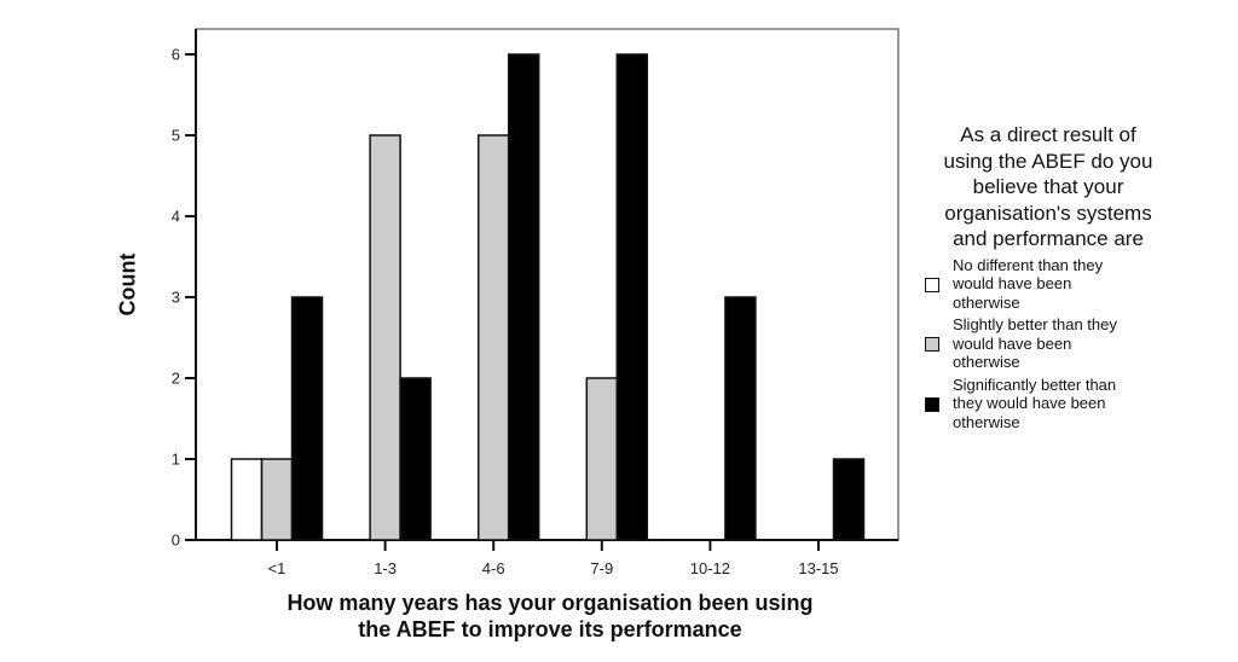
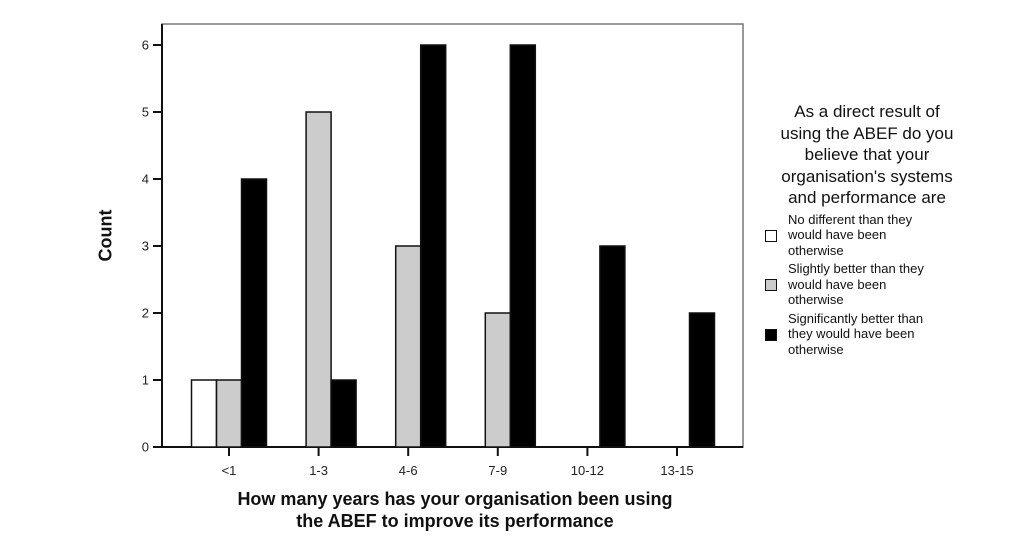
Significantly better than they would have been otherwise/<1: 3 -> 4
Significantly better than they would have been otherwise/1-3: 2 -> 1
Slightly better than they would have been otherwise/4-6: 5 -> 3
Significantly better than they would have been otherwise/13-15: 1 -> 2
